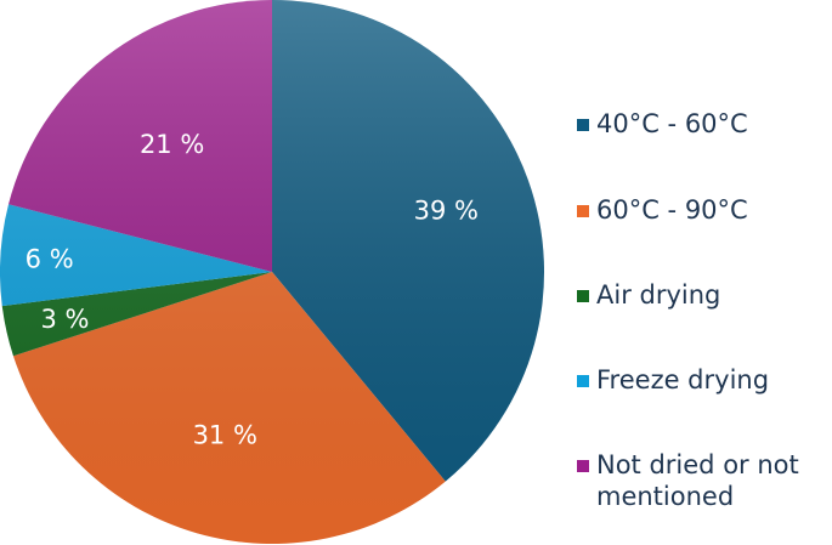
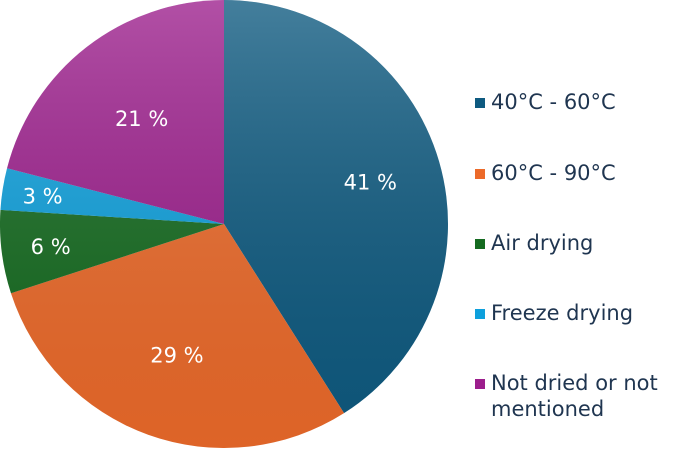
40°C - 60°C: 39 -> 41
60°C - 90°C: 31 -> 29
Air drying: 3 -> 6
Freeze drying: 6 -> 3
